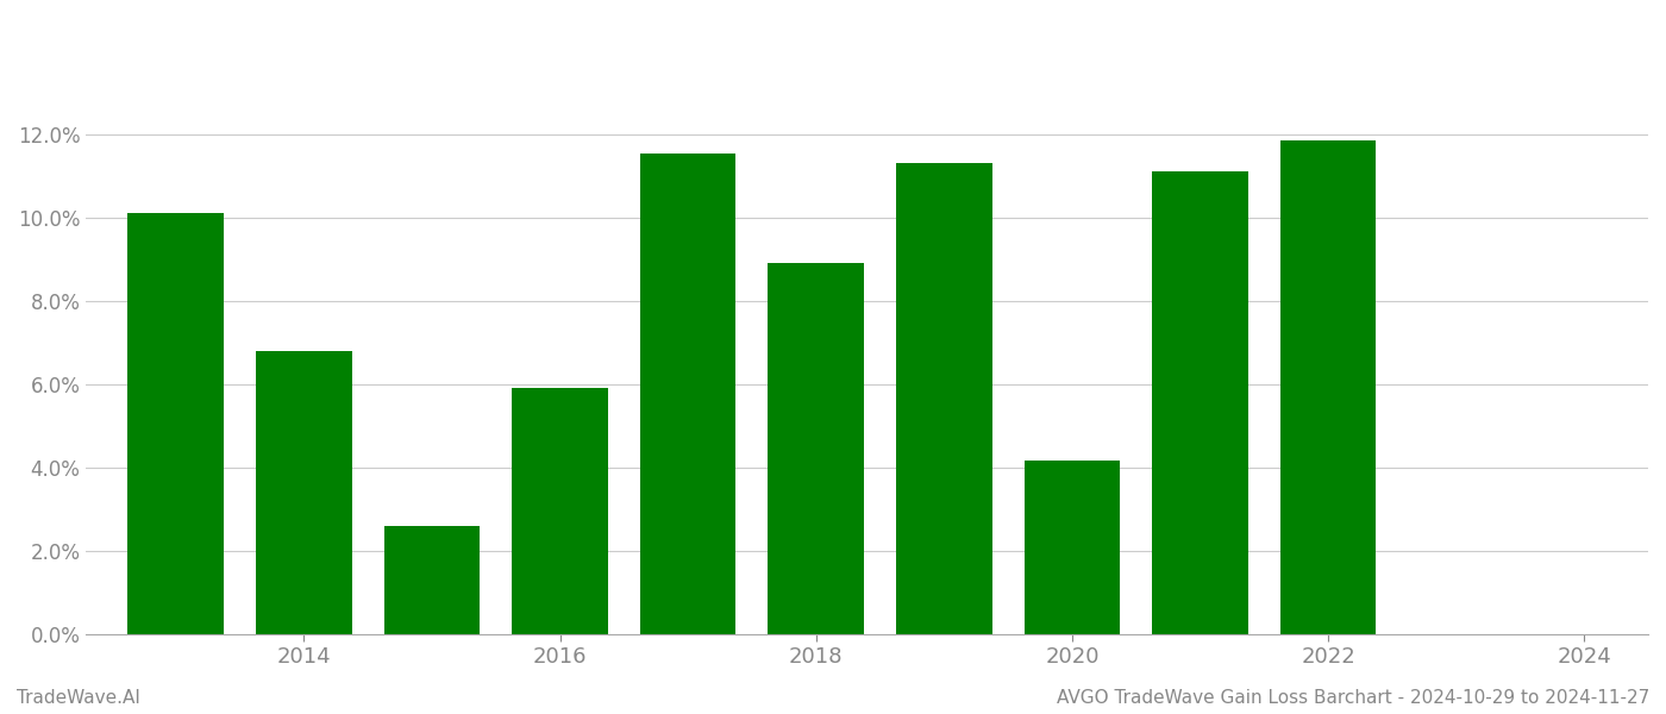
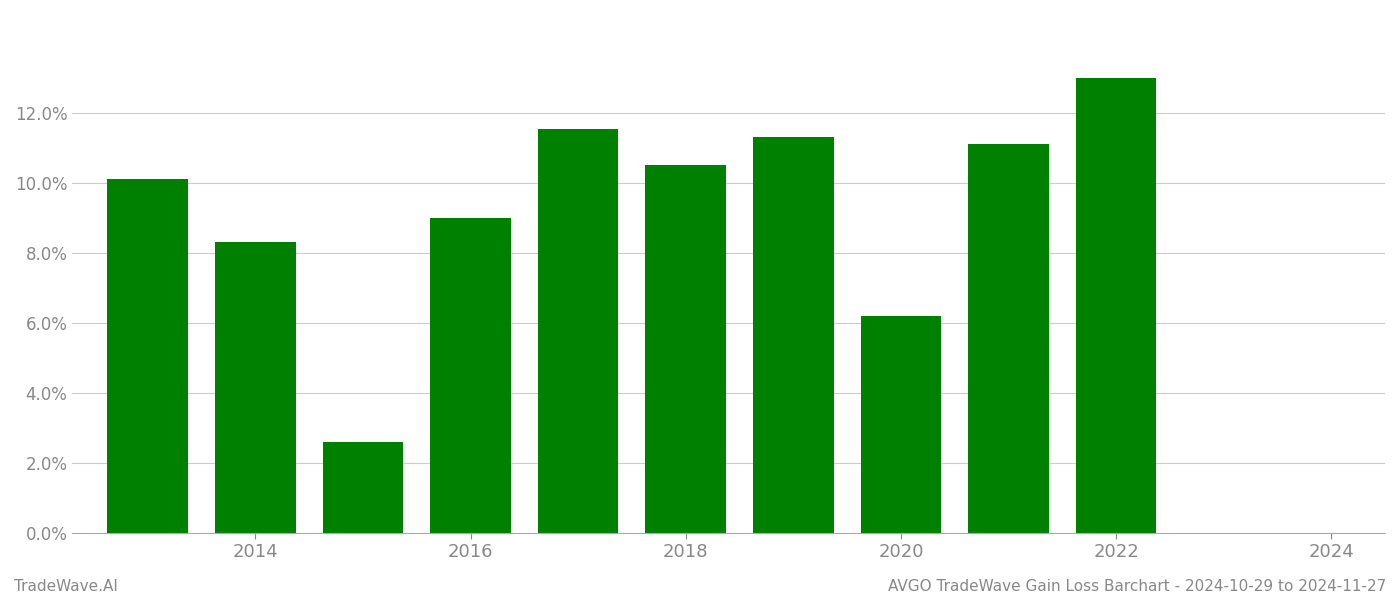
2014: 6.80% -> 8.30%
2016: 5.90% -> 9.00%
2018: 8.90% -> 10.50%
2020: 4.15% -> 6.20%
2022: 11.85% -> 13.00%
